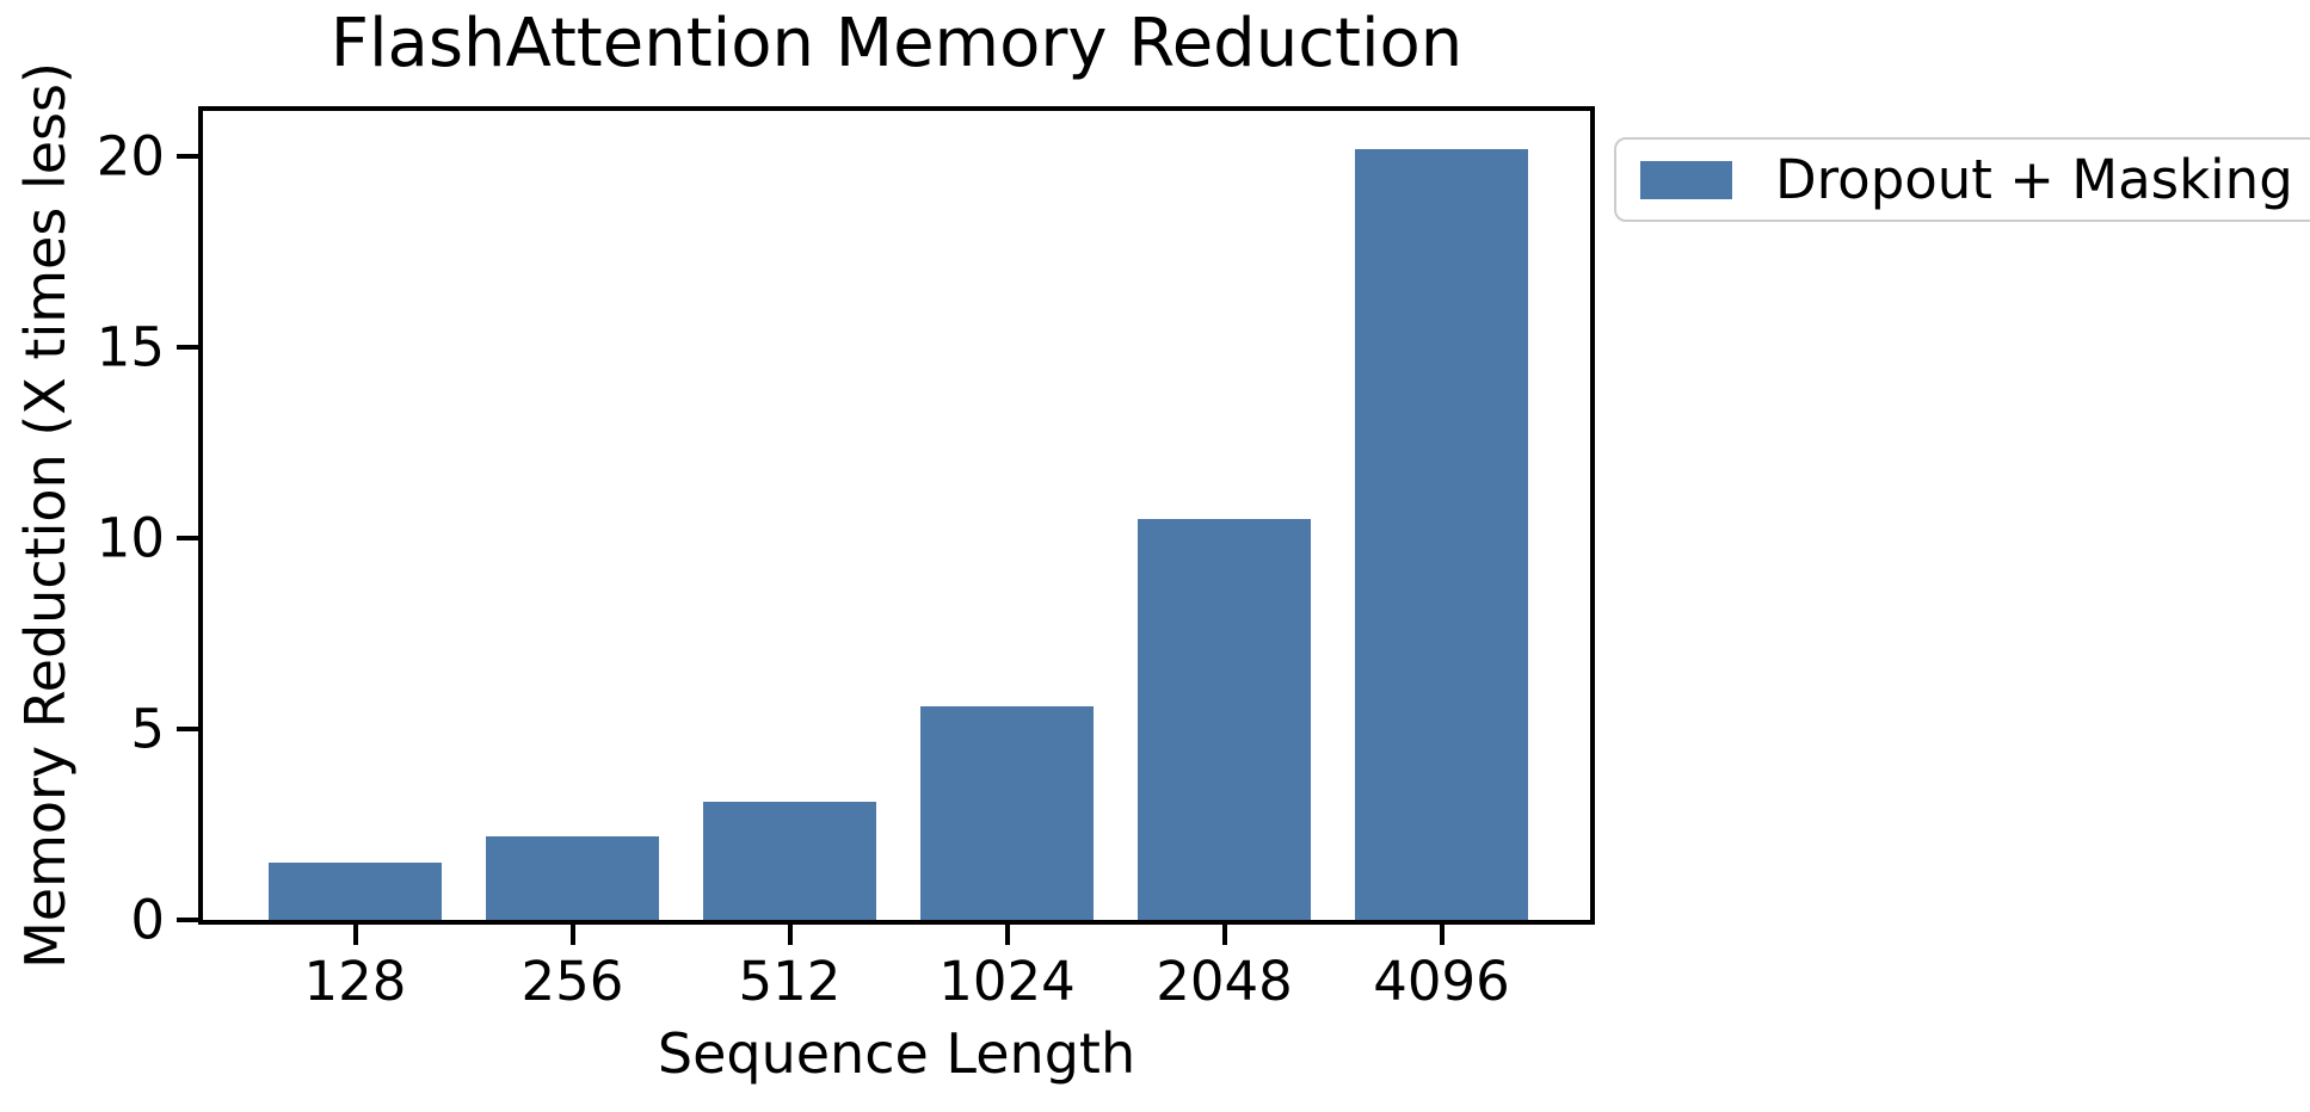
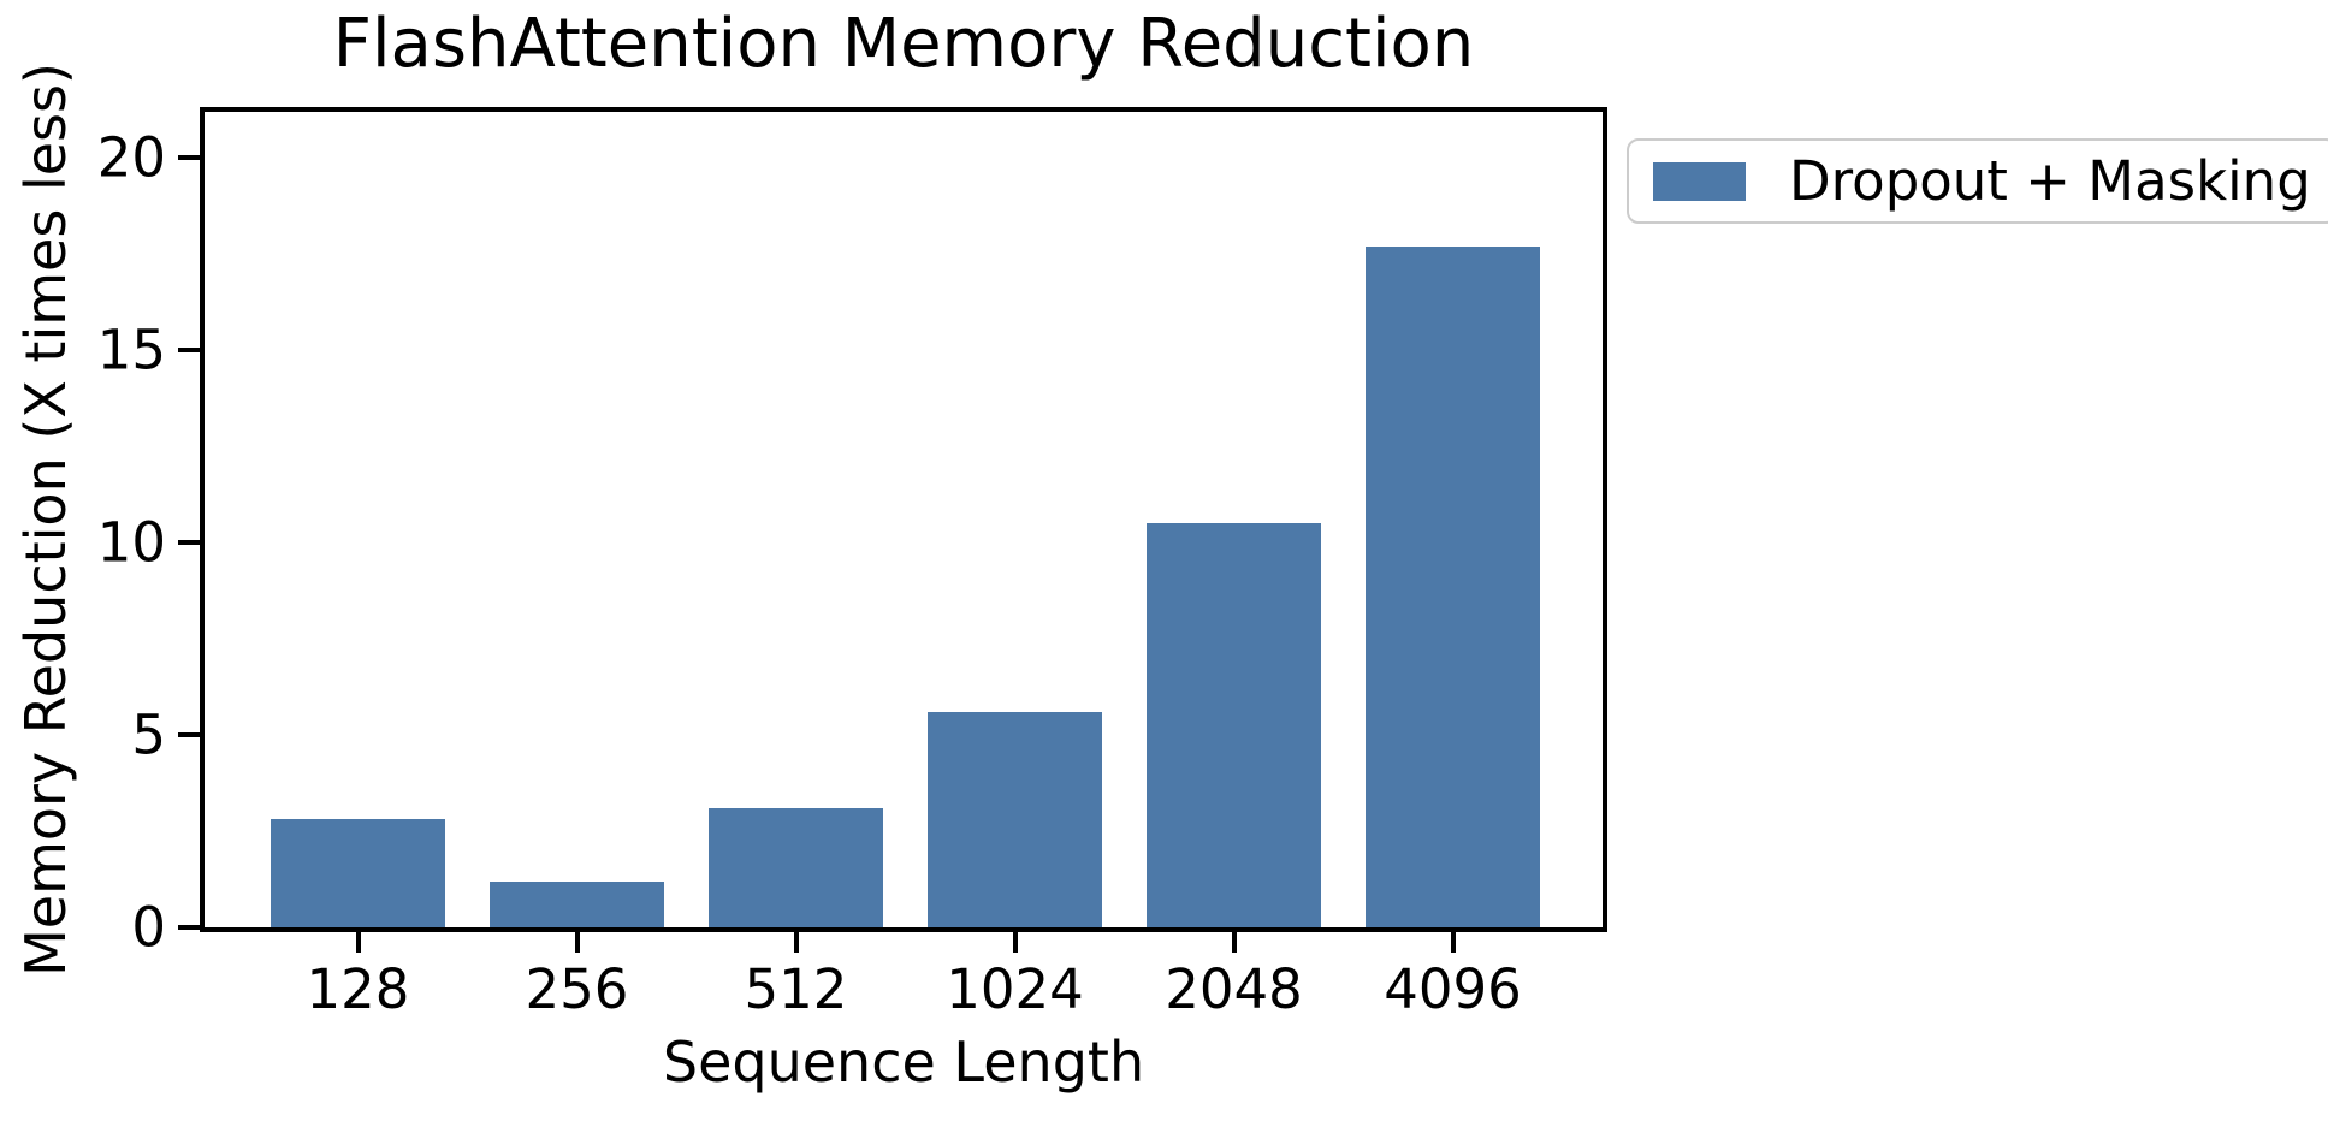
128: 1.5 -> 2.8
256: 2.2 -> 1.2
4096: 20.2 -> 17.7
